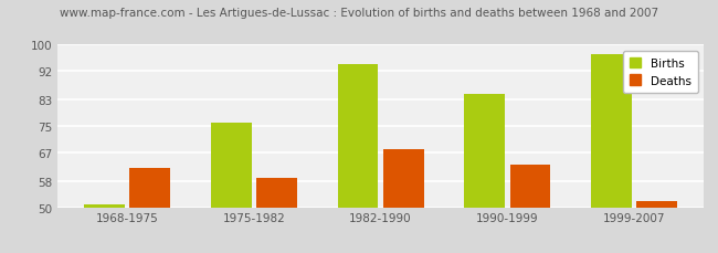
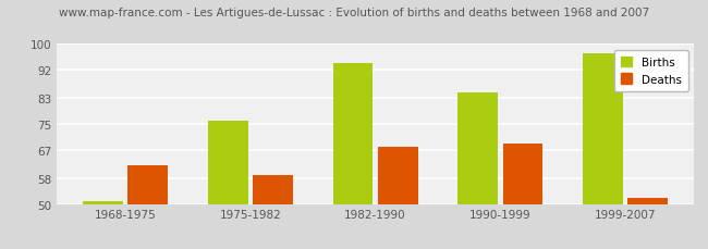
Deaths/1990-1999: 63 -> 69
